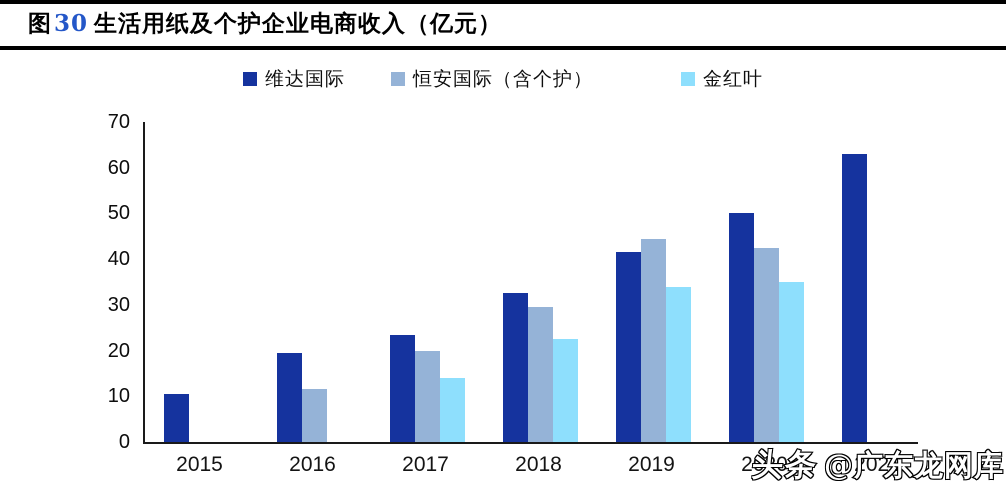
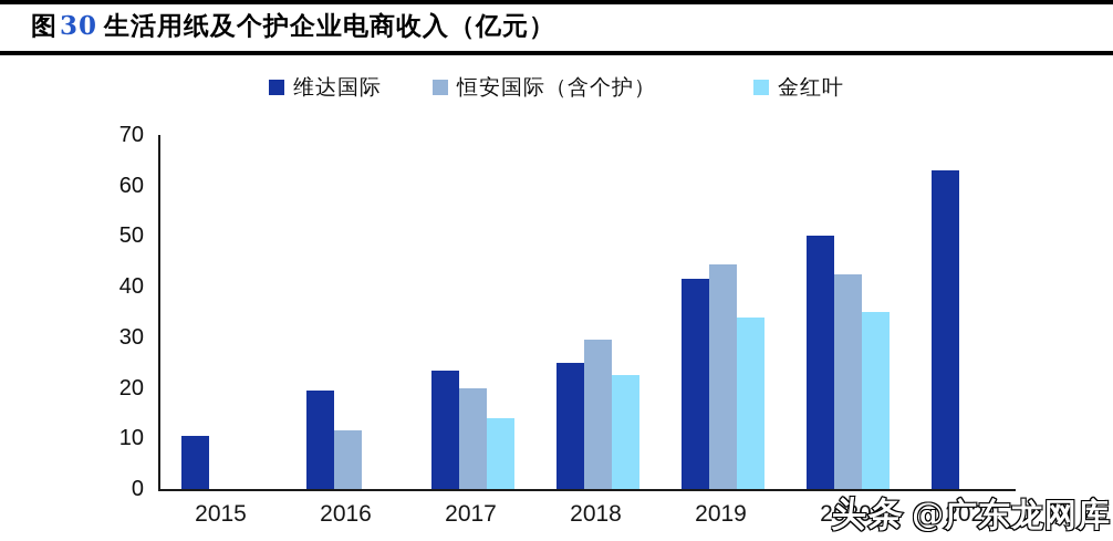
维达国际/2018: 32 -> 25
